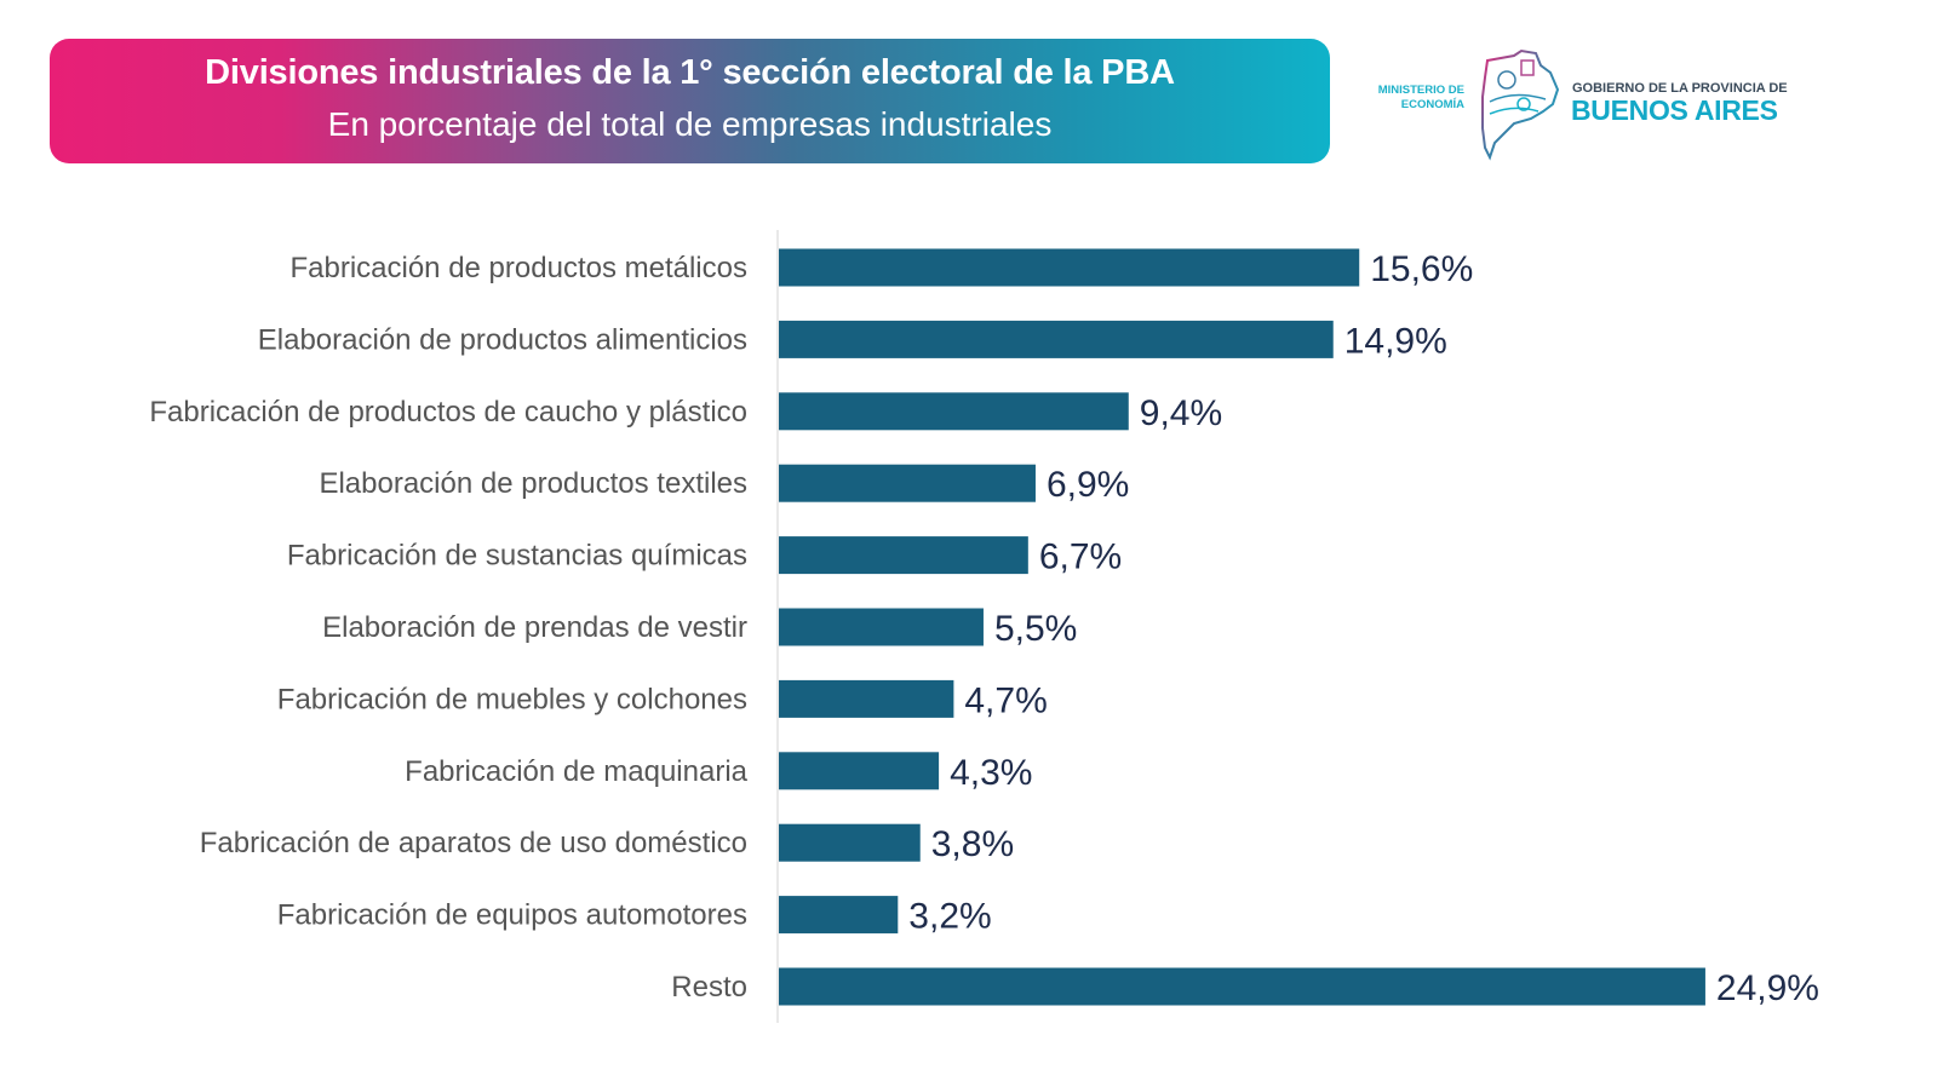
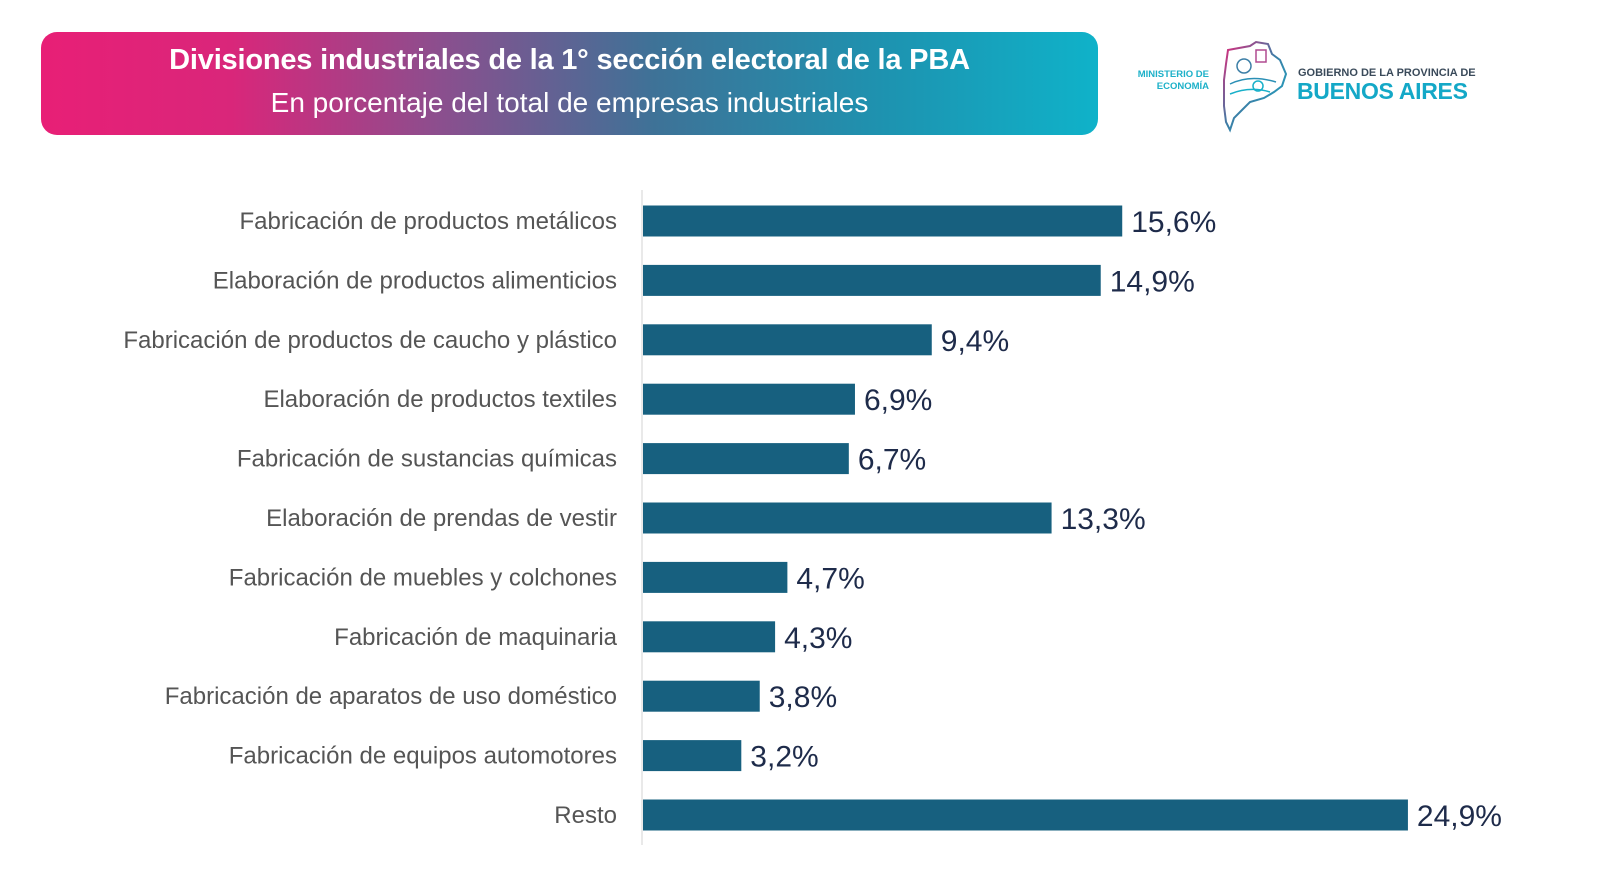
Elaboración de prendas de vestir: 5,5% -> 13,3%
